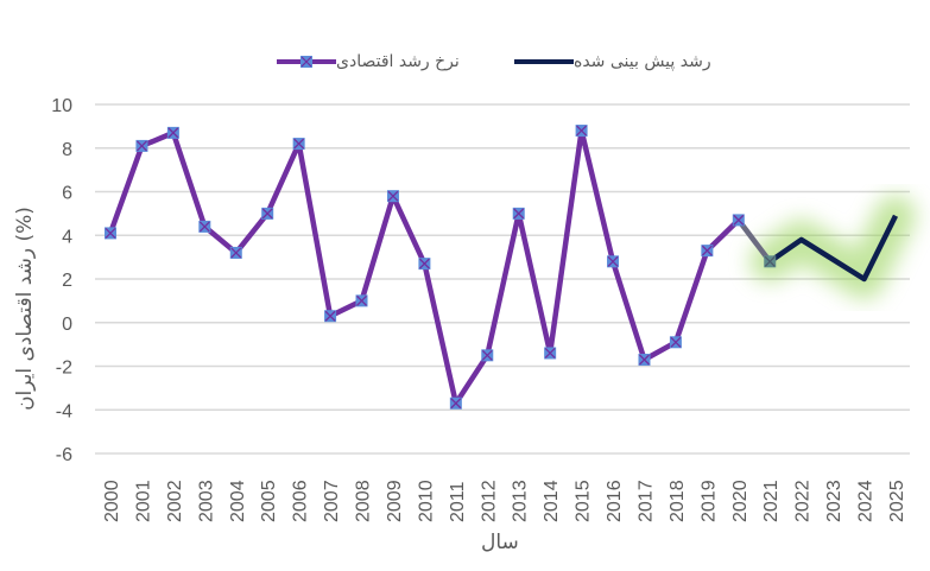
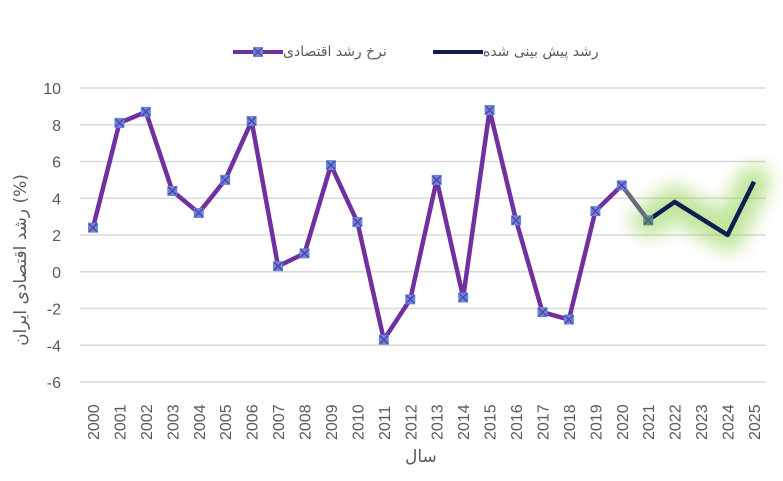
نرخ رشد اقتصادی/2000: 4.1 -> 2.4
نرخ رشد اقتصادی/2017: -1.7 -> -2.2
نرخ رشد اقتصادی/2018: -0.9 -> -2.6
